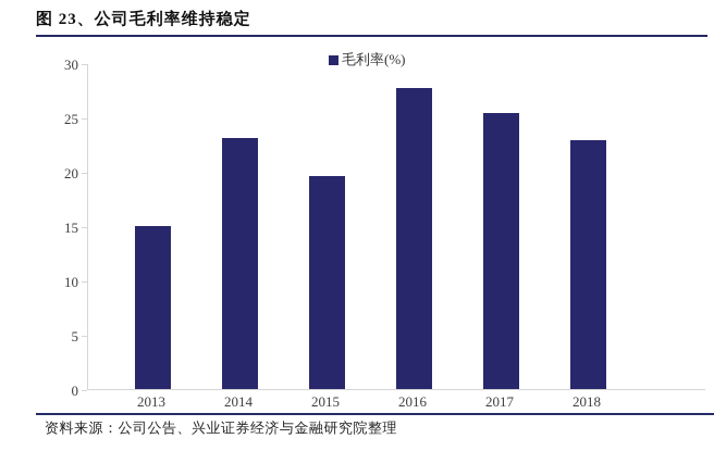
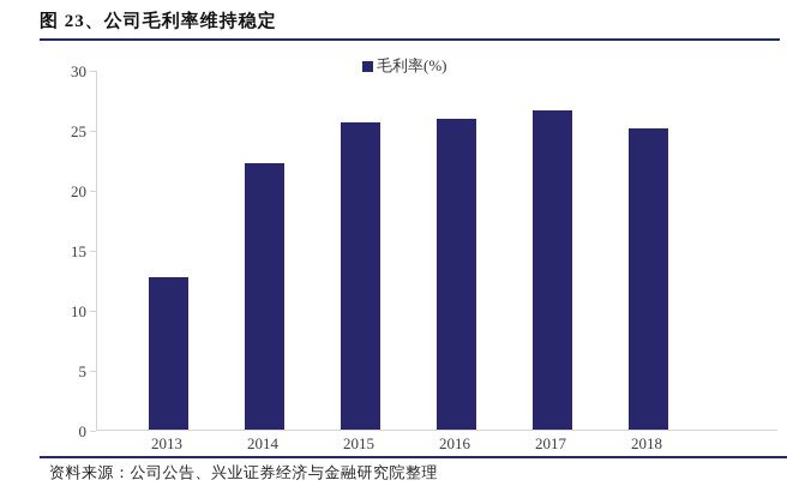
2013: 15.0 -> 12.7
2014: 23.1 -> 22.2
2015: 19.6 -> 25.6
2016: 27.7 -> 25.9
2017: 25.4 -> 26.6
2018: 22.9 -> 25.1
